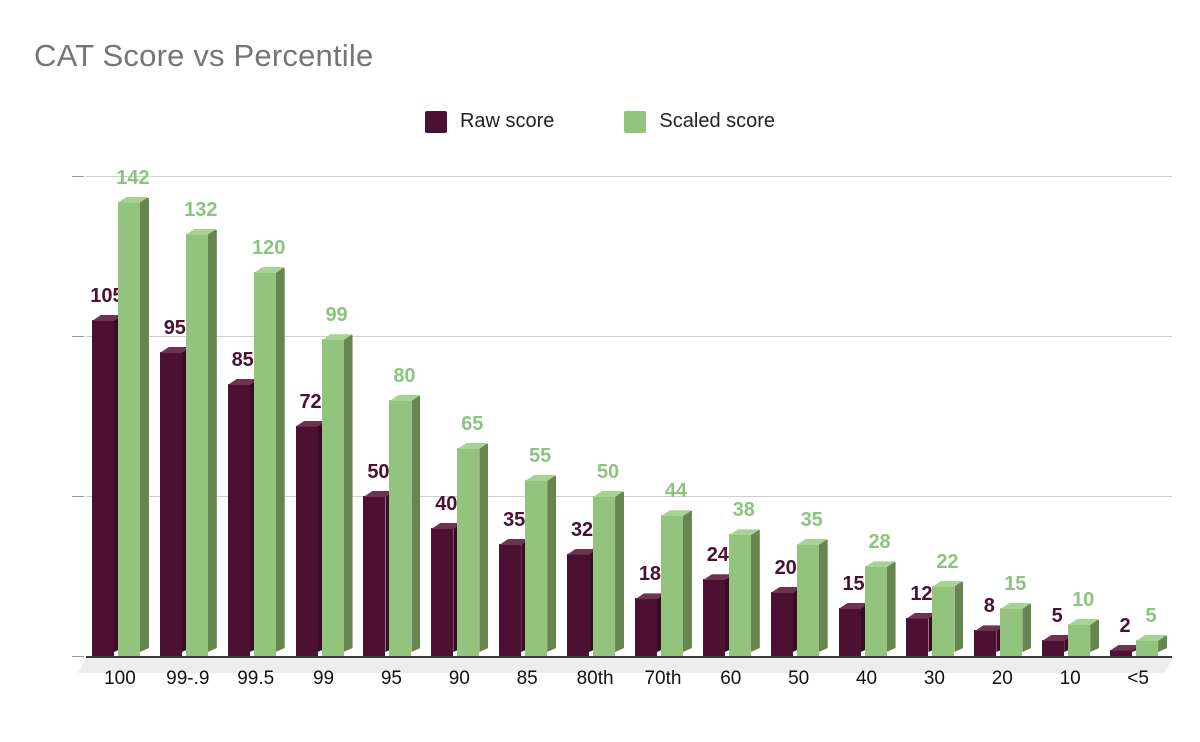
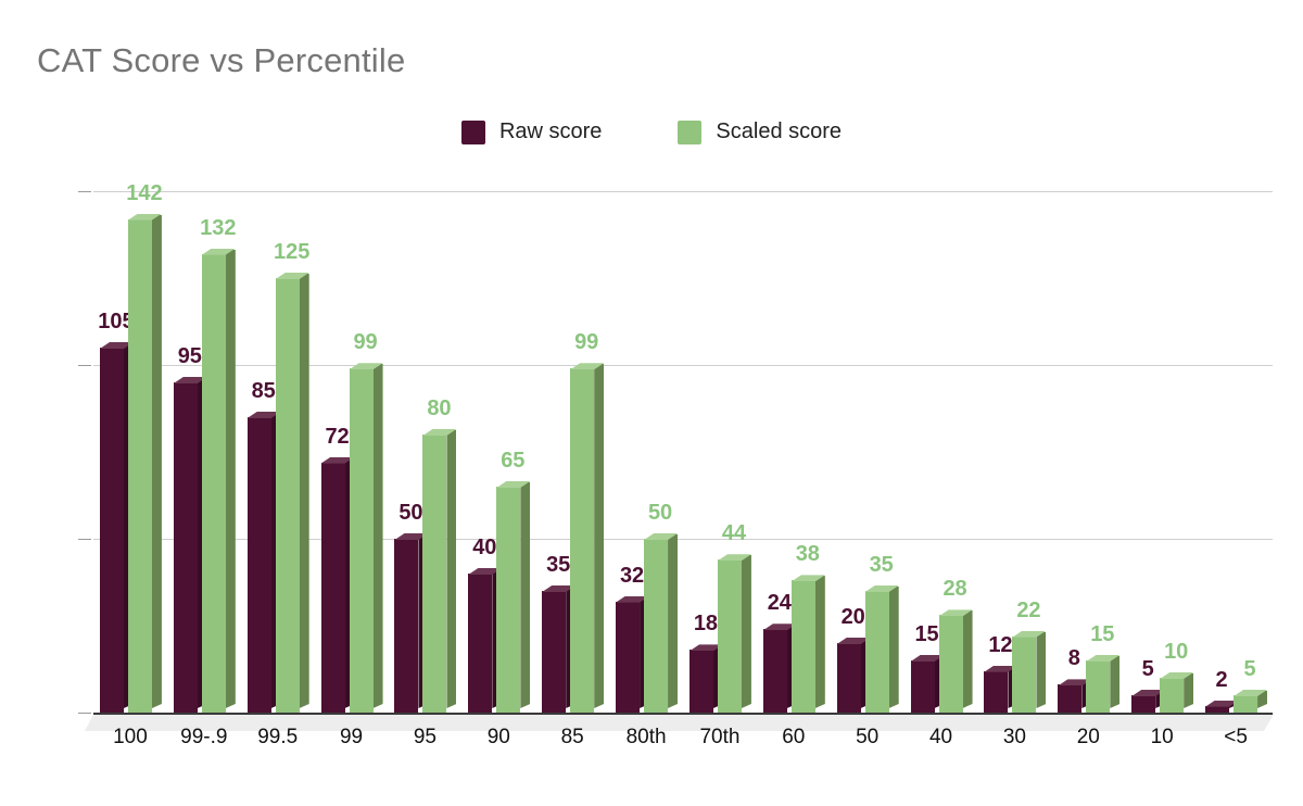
Scaled score/99.5: 120 -> 125
Scaled score/85: 55 -> 99
